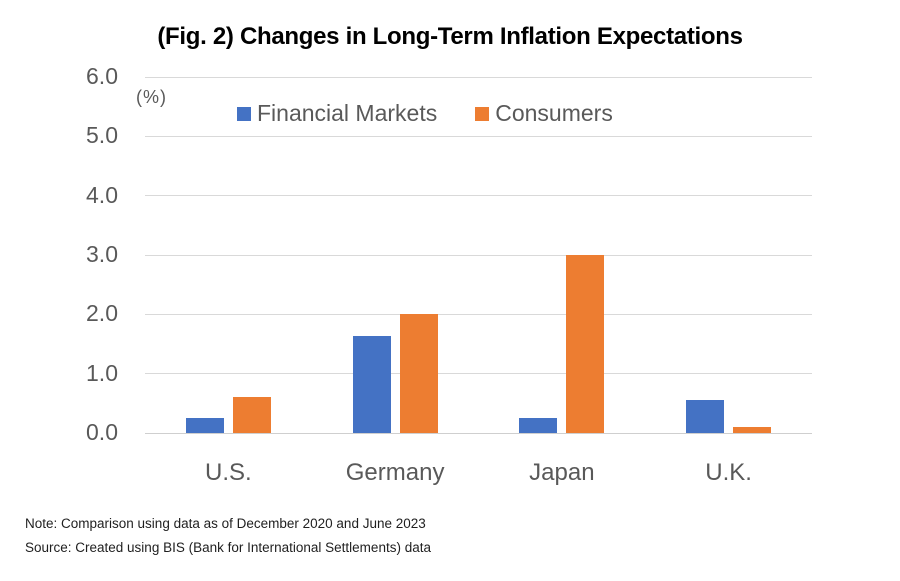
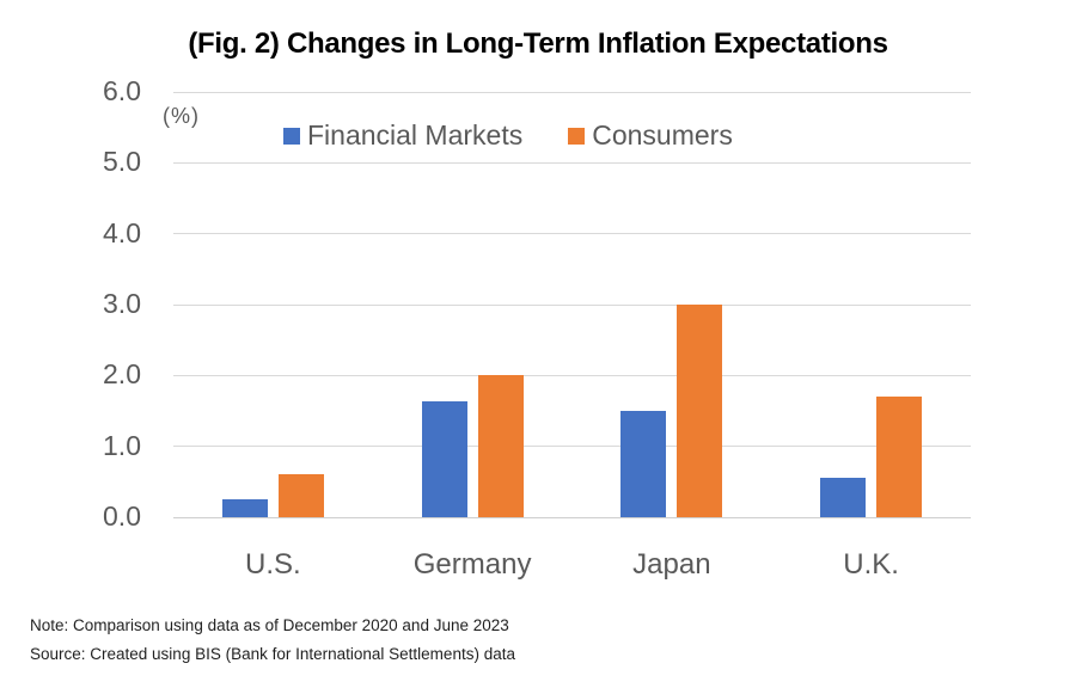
Financial Markets/Japan: 0.2 -> 1.5
Consumers/U.K.: 0.1 -> 1.7
